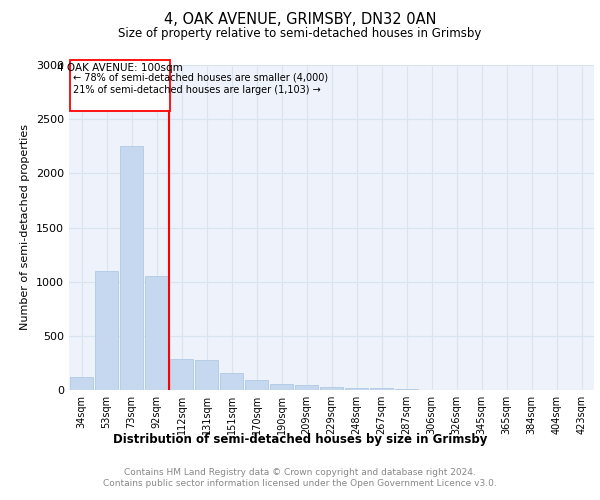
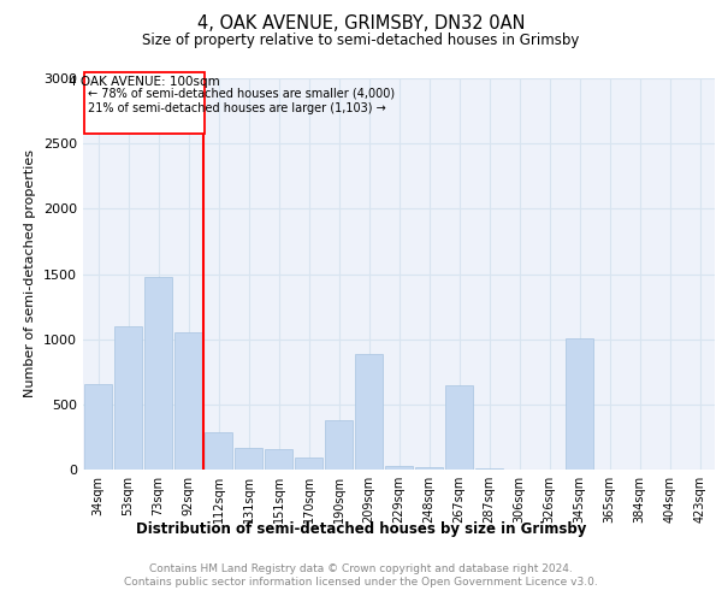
34sqm: 120 -> 660
73sqm: 2250 -> 1480
131sqm: 280 -> 170
190sqm: 60 -> 380
209sqm: 40 -> 890
267sqm: 20 -> 650
345sqm: 0 -> 1010
